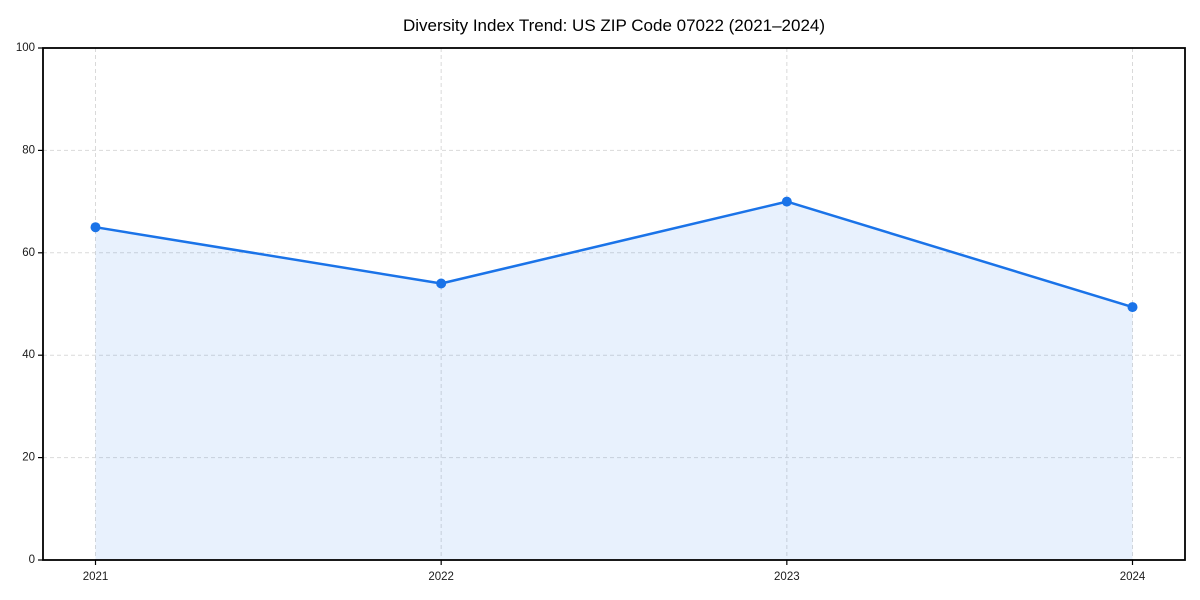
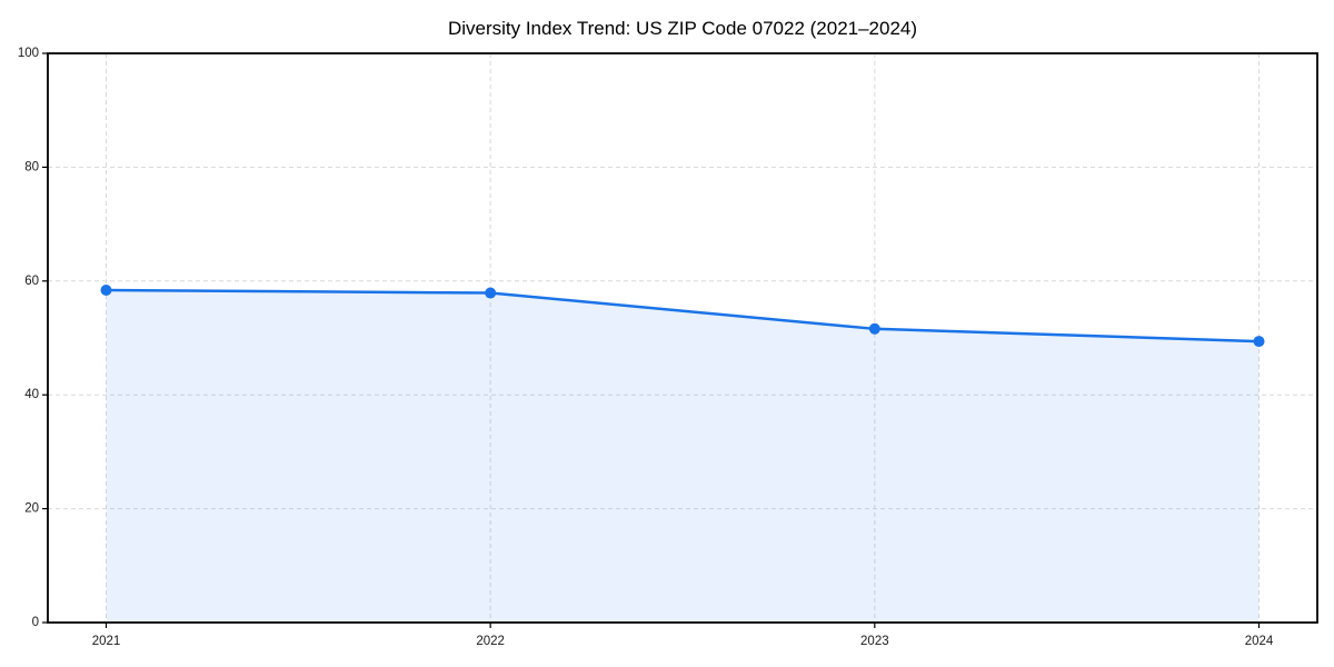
2021: 65 -> 58
2022: 54 -> 58
2023: 70 -> 52
